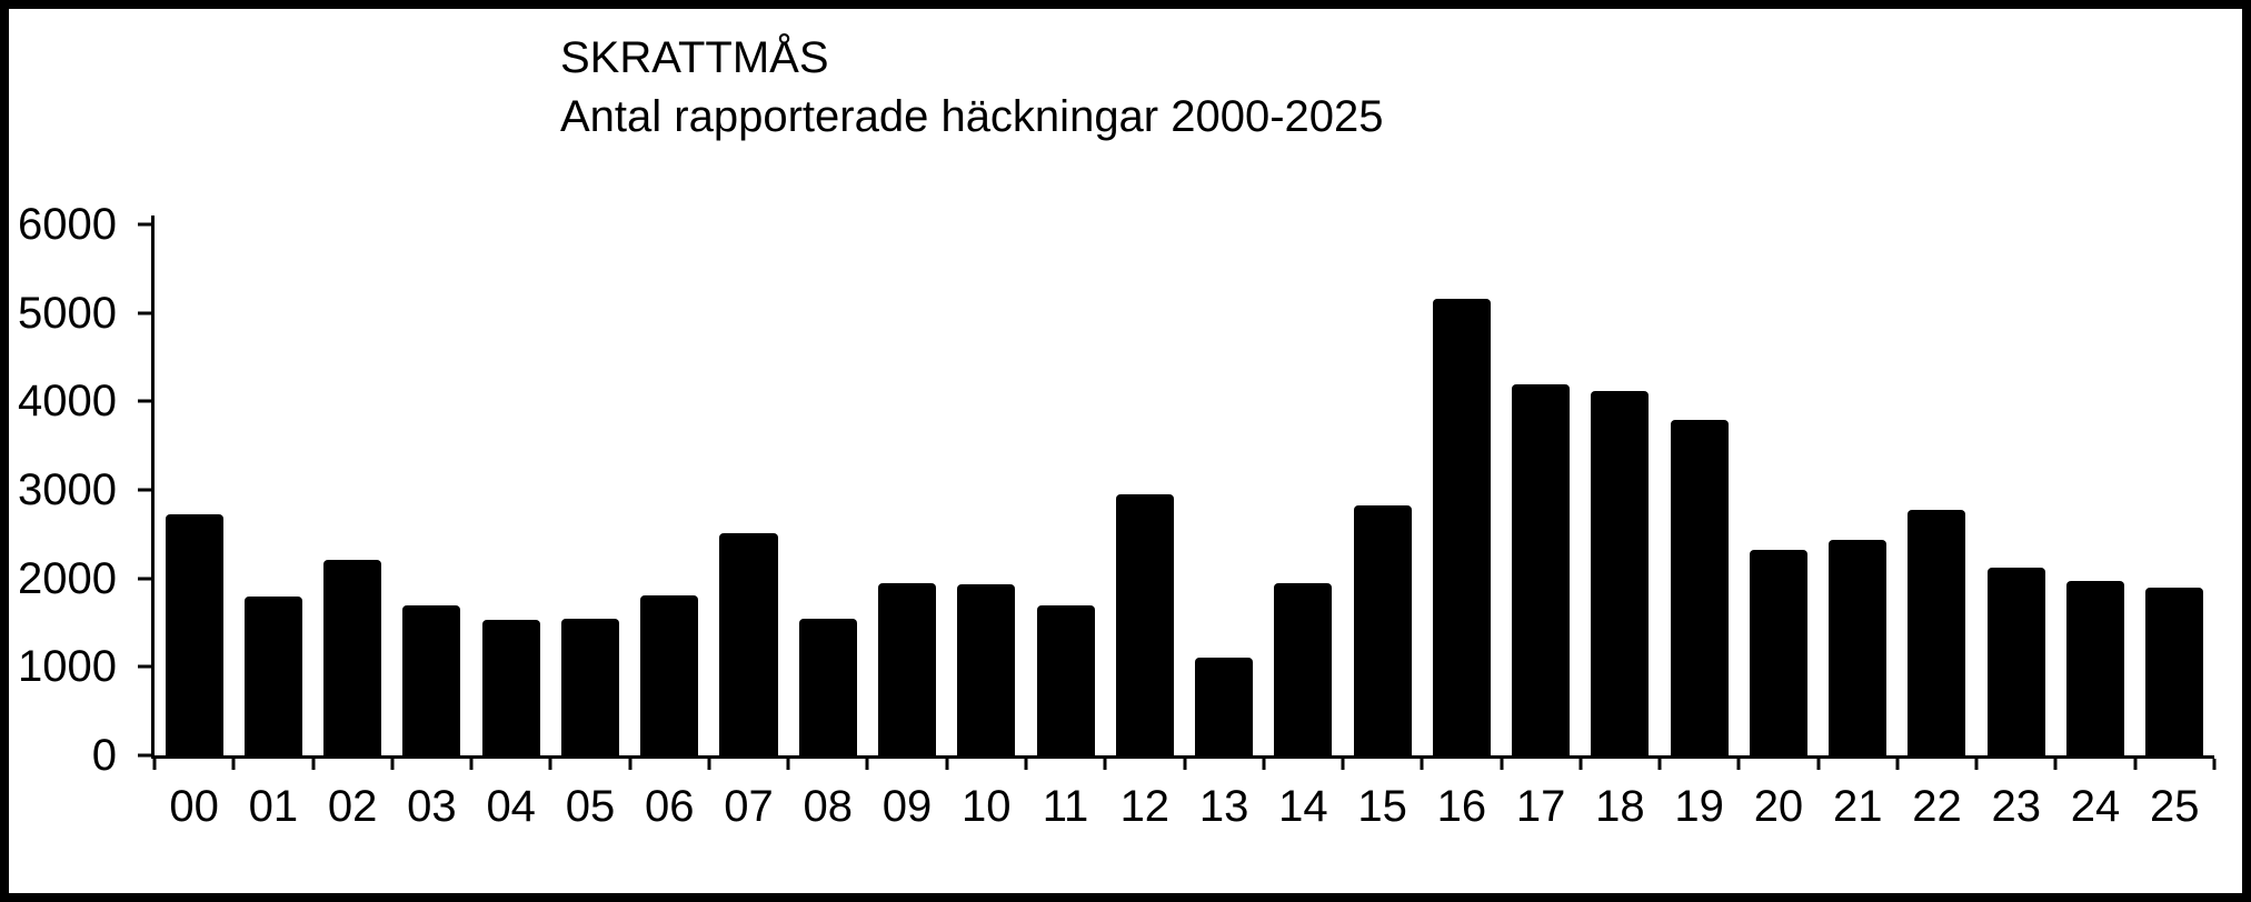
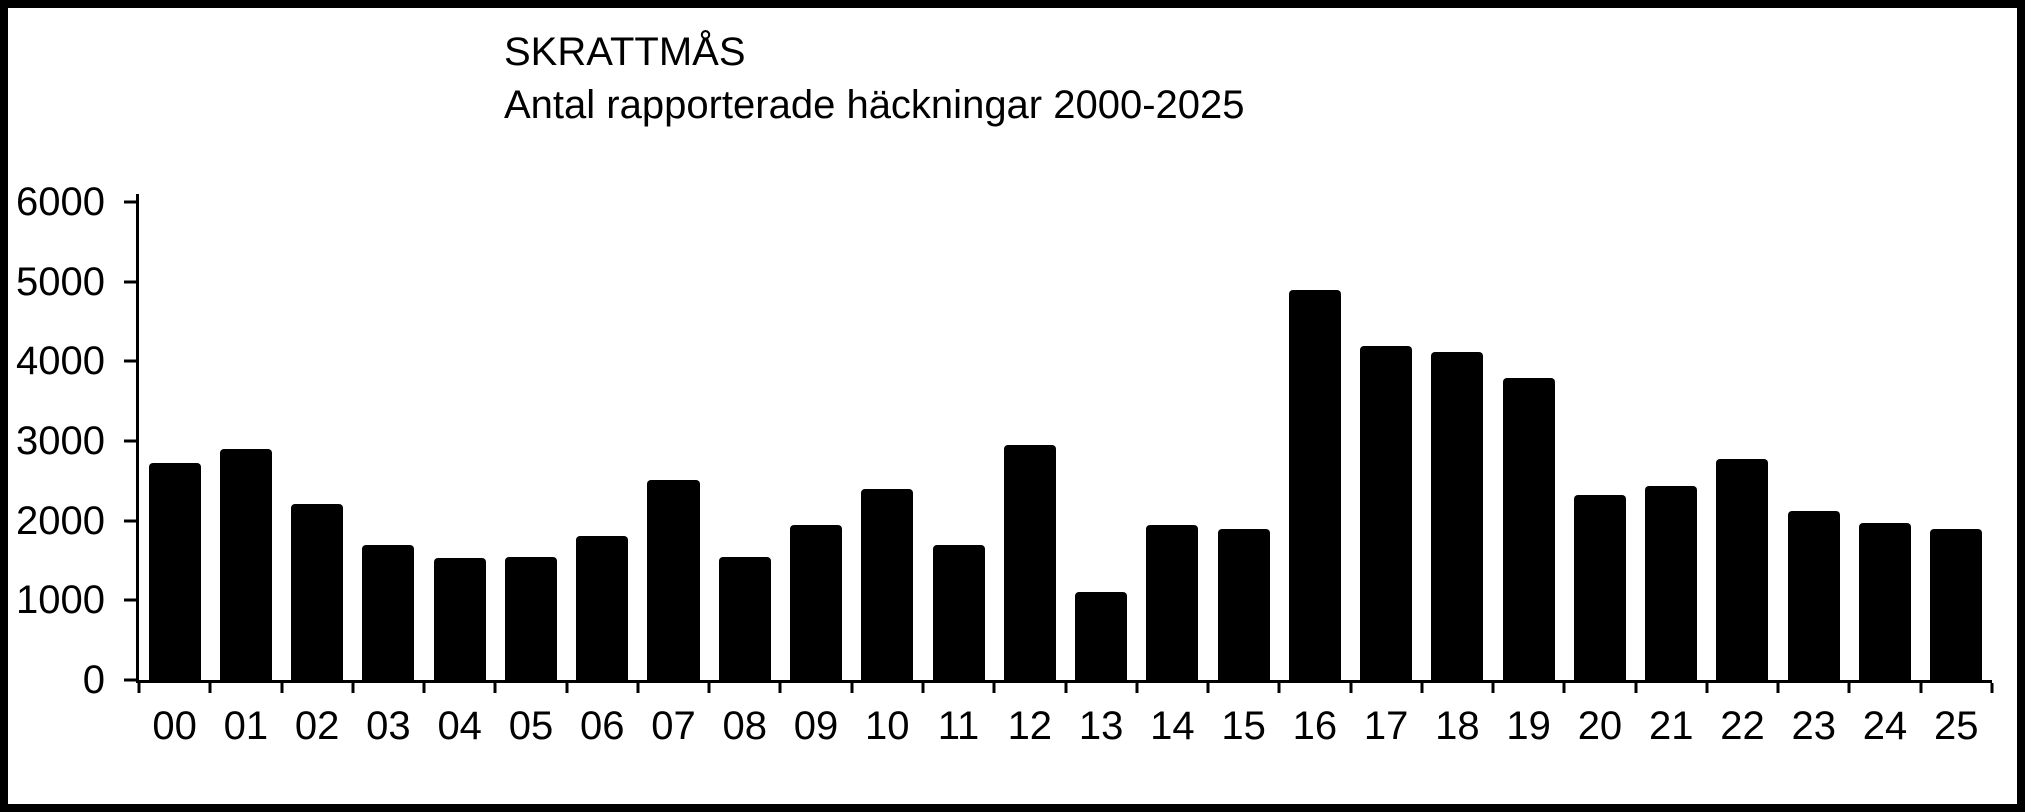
01: 1800 -> 2900
10: 1900 -> 2400
15: 2800 -> 1900
16: 5200 -> 4900
